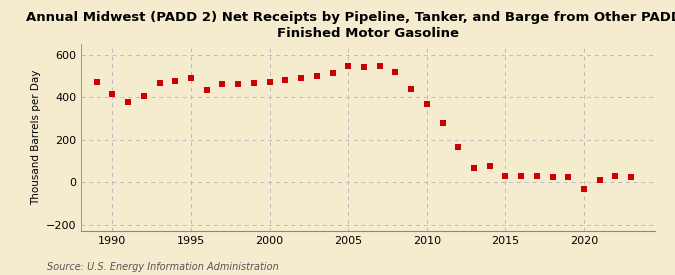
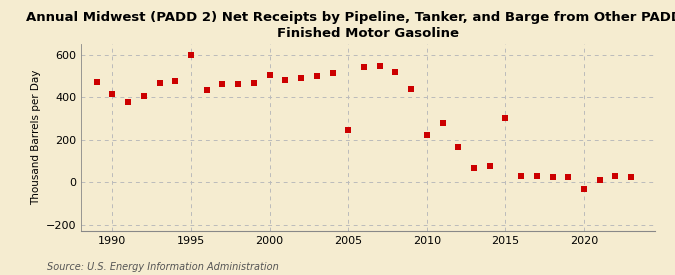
1995: 490 -> 600
2000: 470 -> 505
2005: 545 -> 245
2010: 370 -> 220
2015: 30 -> 300
